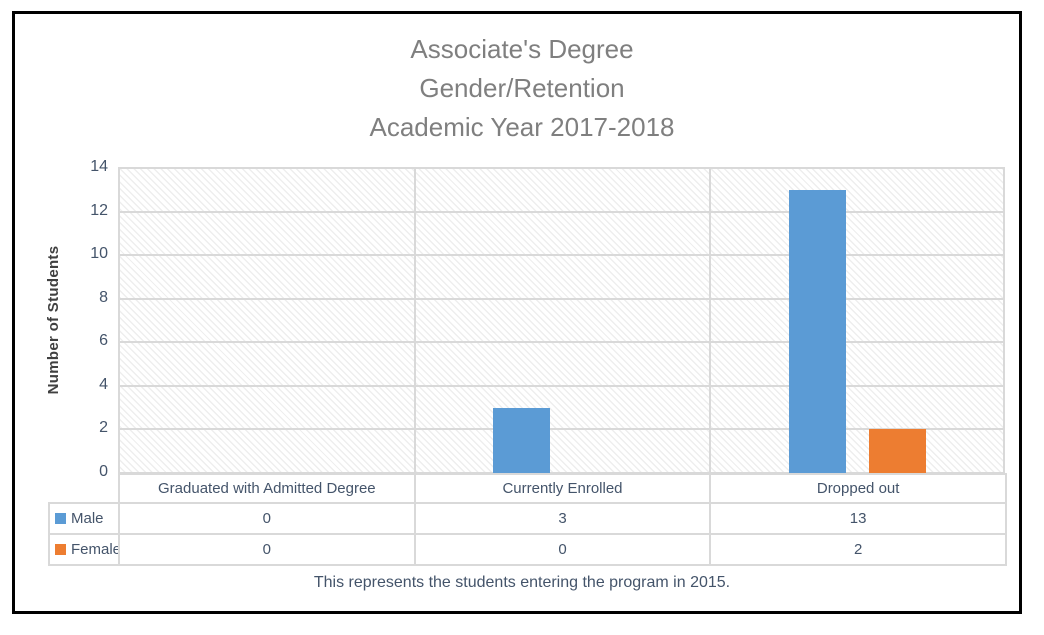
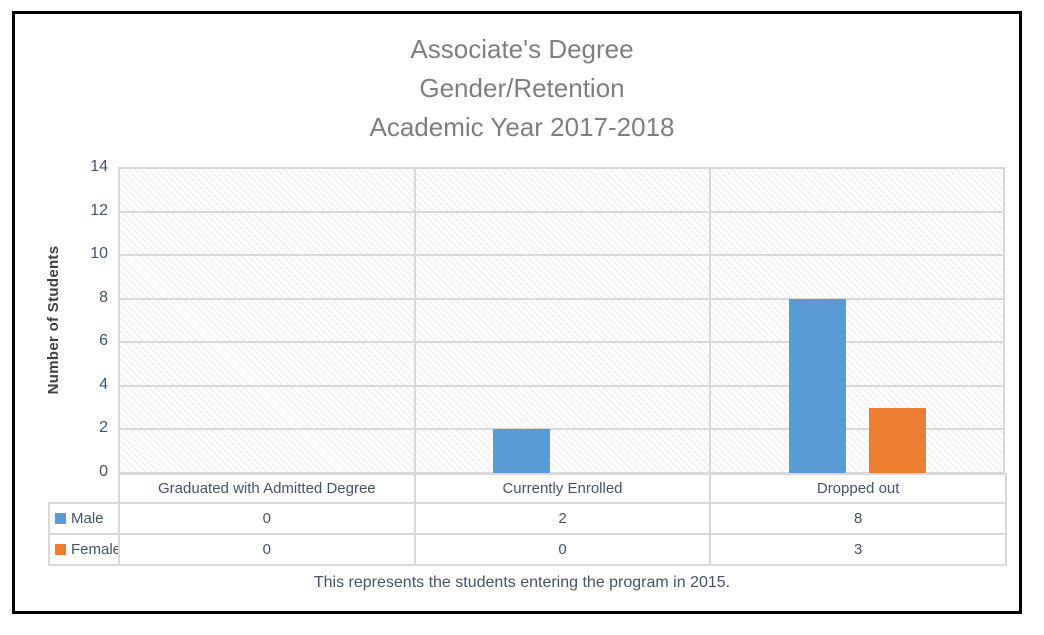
Male/Currently Enrolled: 3 -> 2
Male/Dropped out: 13 -> 8
Female/Dropped out: 2 -> 3
